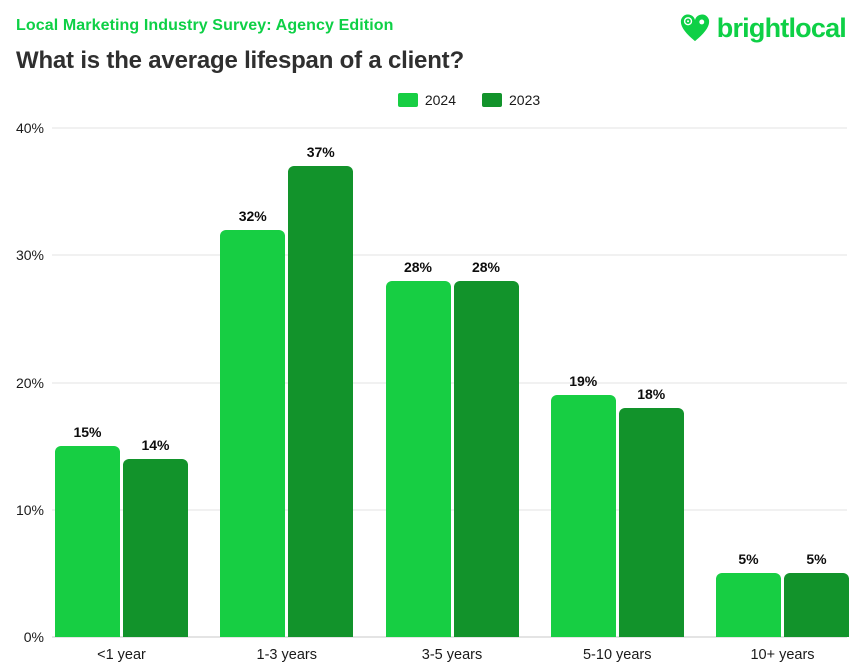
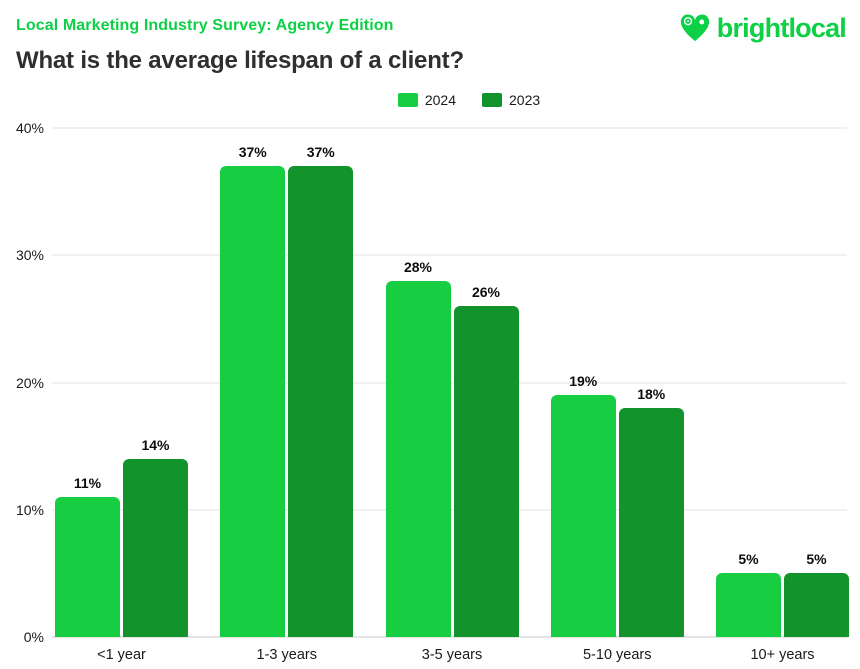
2024/<1 year: 15% -> 11%
2024/1-3 years: 32% -> 37%
2023/3-5 years: 28% -> 26%
